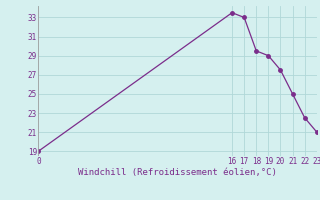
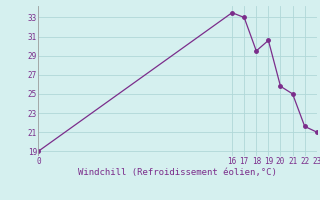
19: 29.0 -> 30.6
20: 27.5 -> 25.8
22: 22.5 -> 21.6
